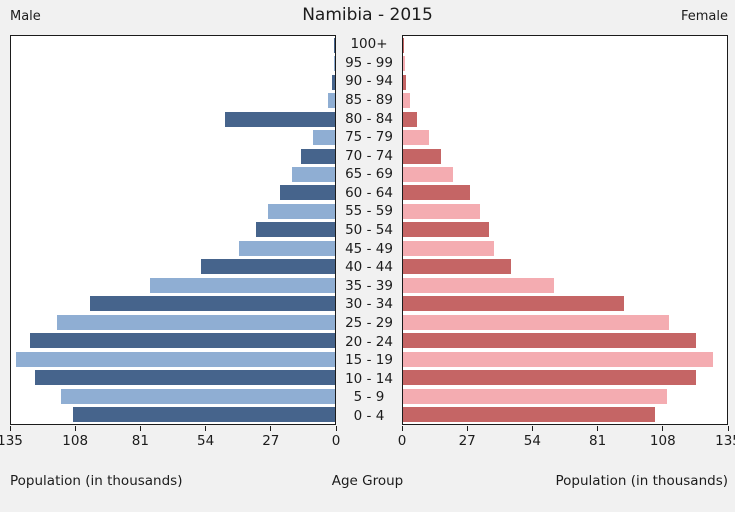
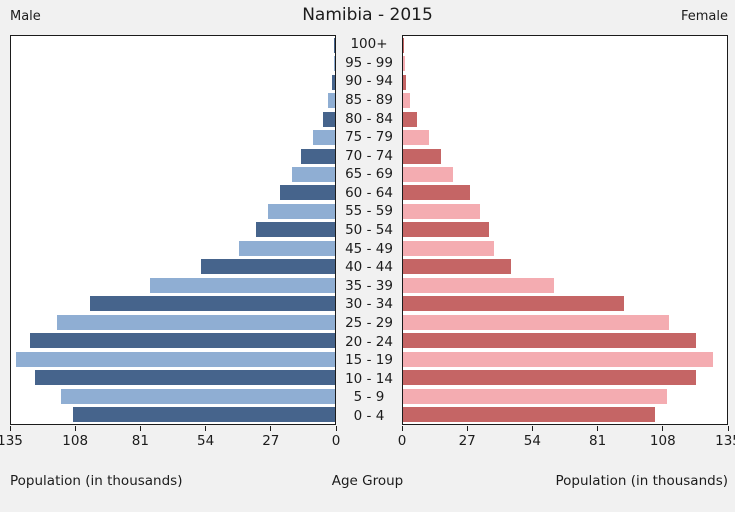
Male/80 - 84: 46 -> 5
